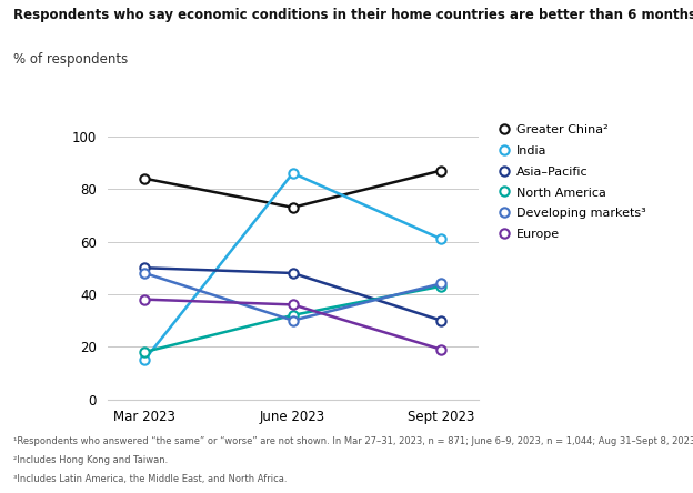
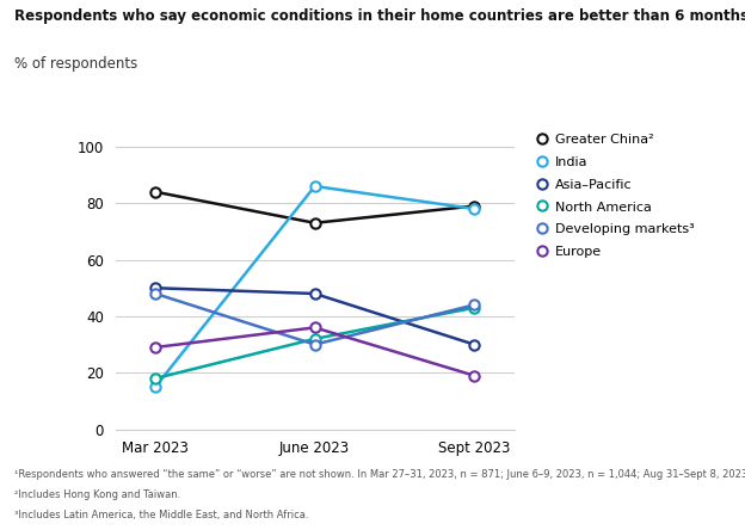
Europe/Mar 2023: 38 -> 29
Greater China²/Sept 2023: 87 -> 79
India/Sept 2023: 61 -> 78
